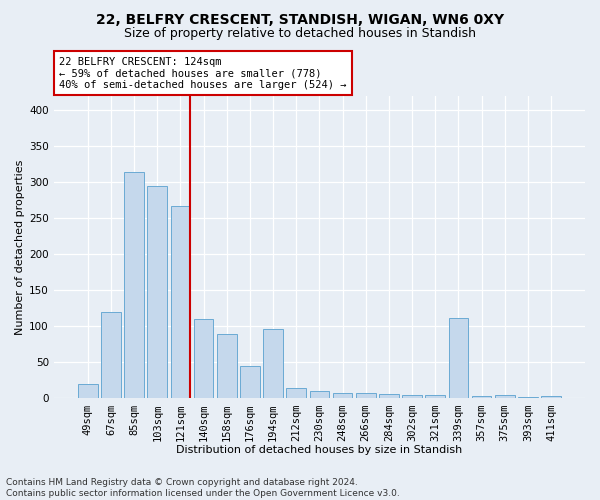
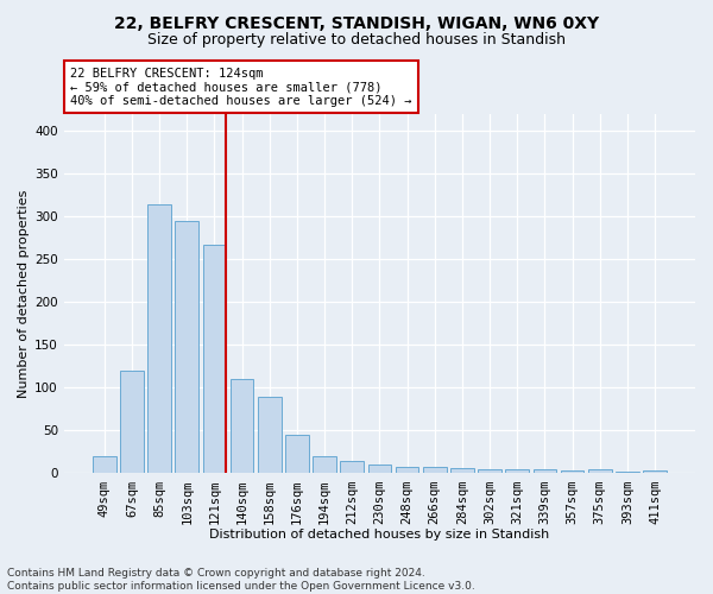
194sqm: 96 -> 20
339sqm: 112 -> 5
